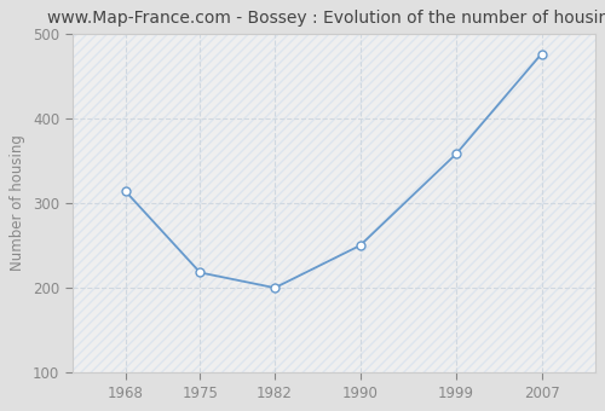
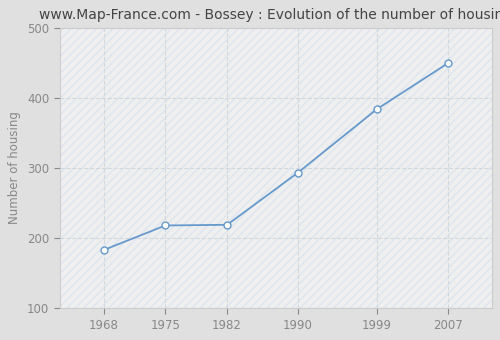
1968: 314 -> 183
1982: 200 -> 219
1990: 250 -> 293
1999: 358 -> 384
2007: 476 -> 449
